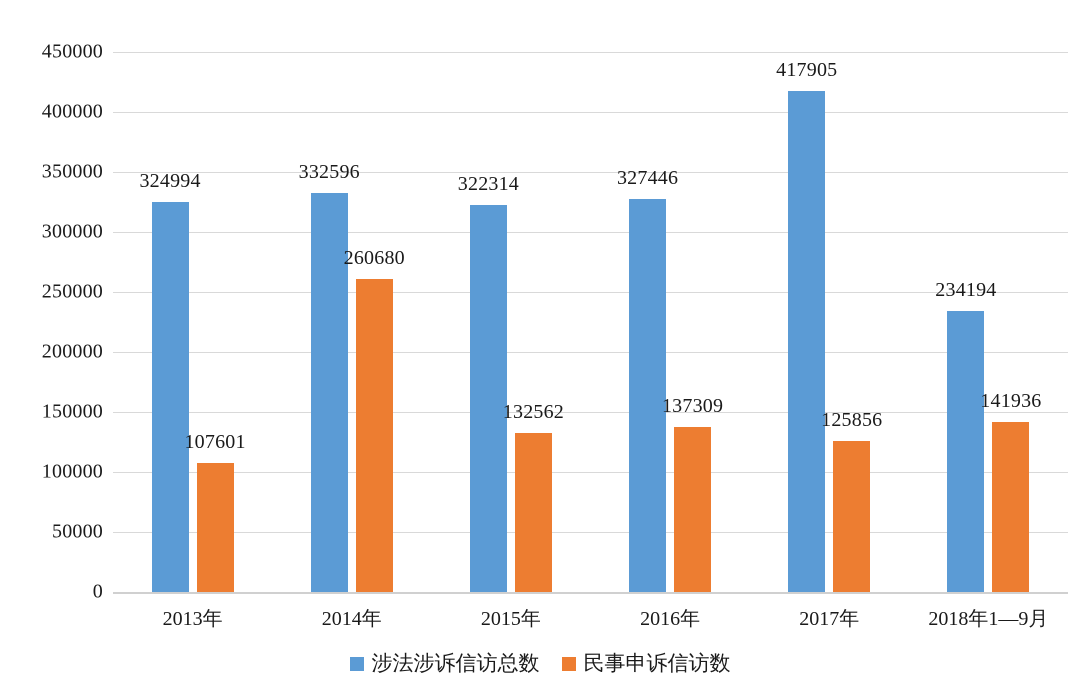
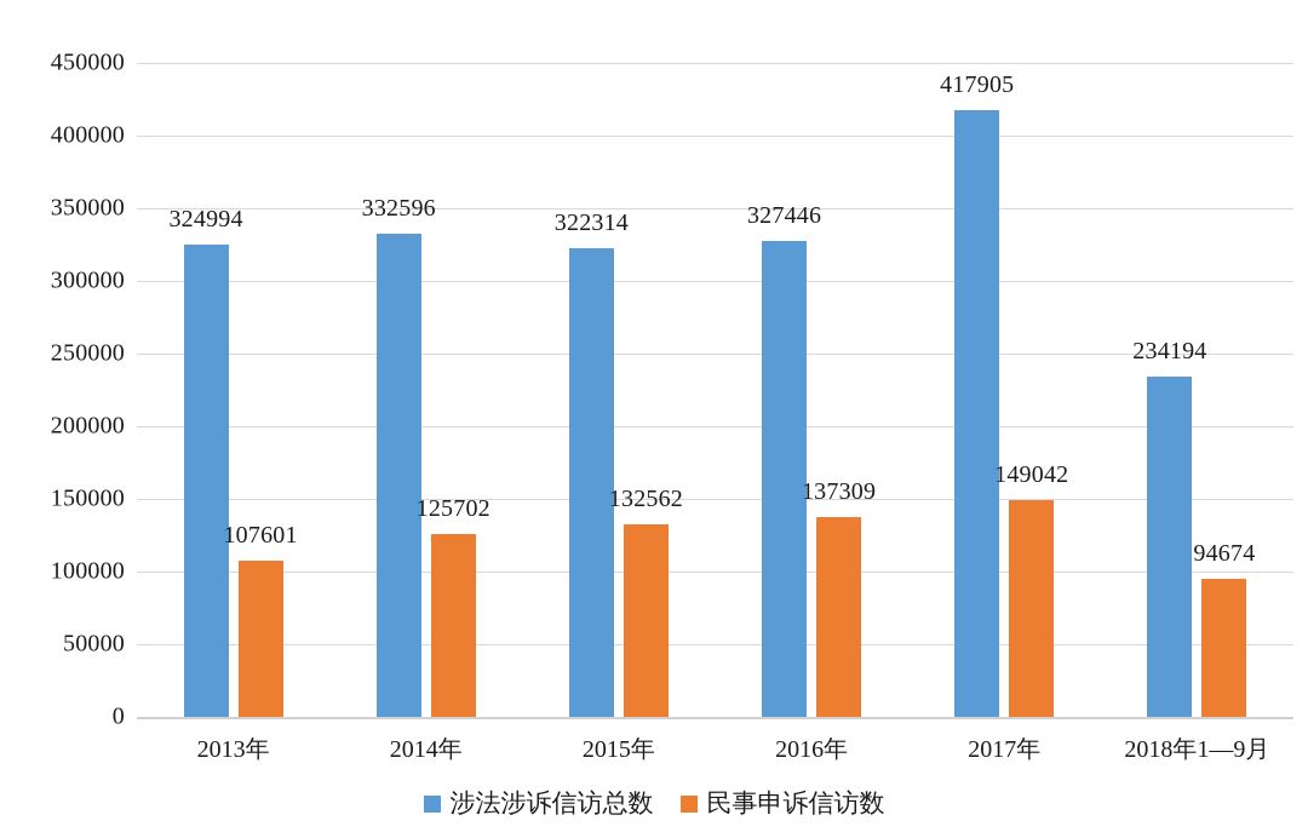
民事申诉信访数/2014年: 260680 -> 125702
民事申诉信访数/2017年: 125856 -> 149042
民事申诉信访数/2018年1—9月: 141936 -> 94674
